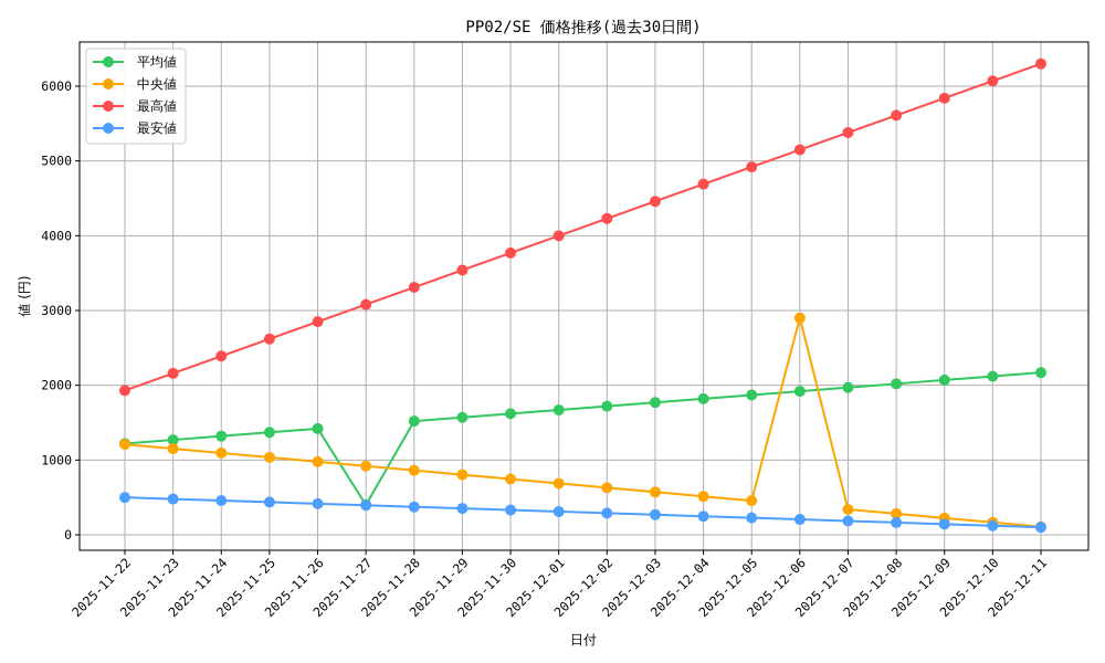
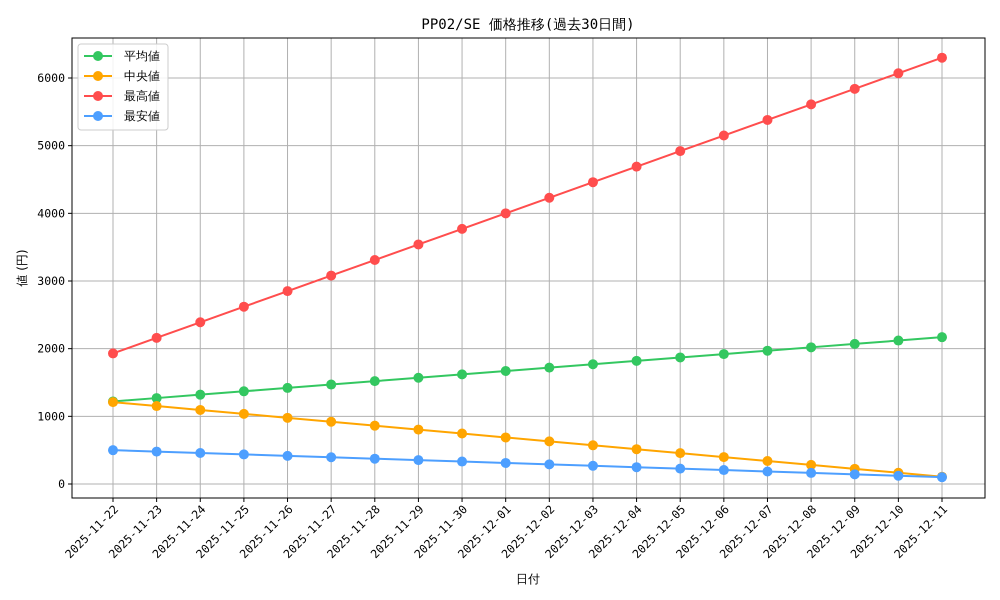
平均値/2025-11-27: 400 -> 1500
中央値/2025-12-06: 2900 -> 400
